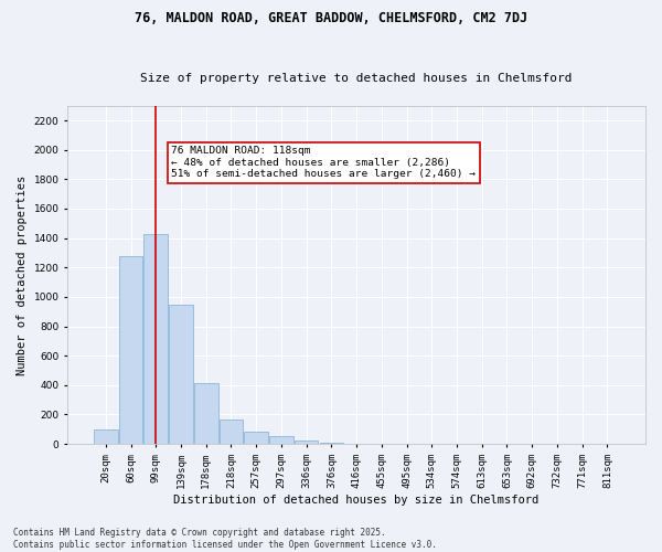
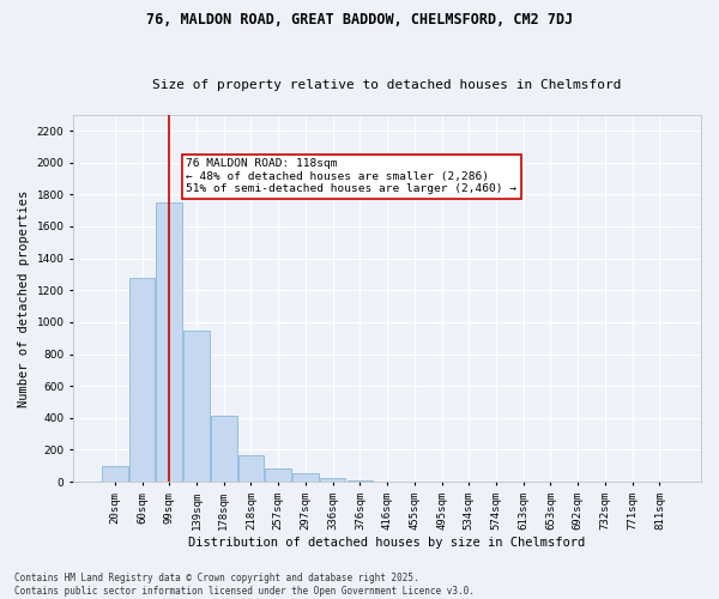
99sqm: 1430 -> 1750
